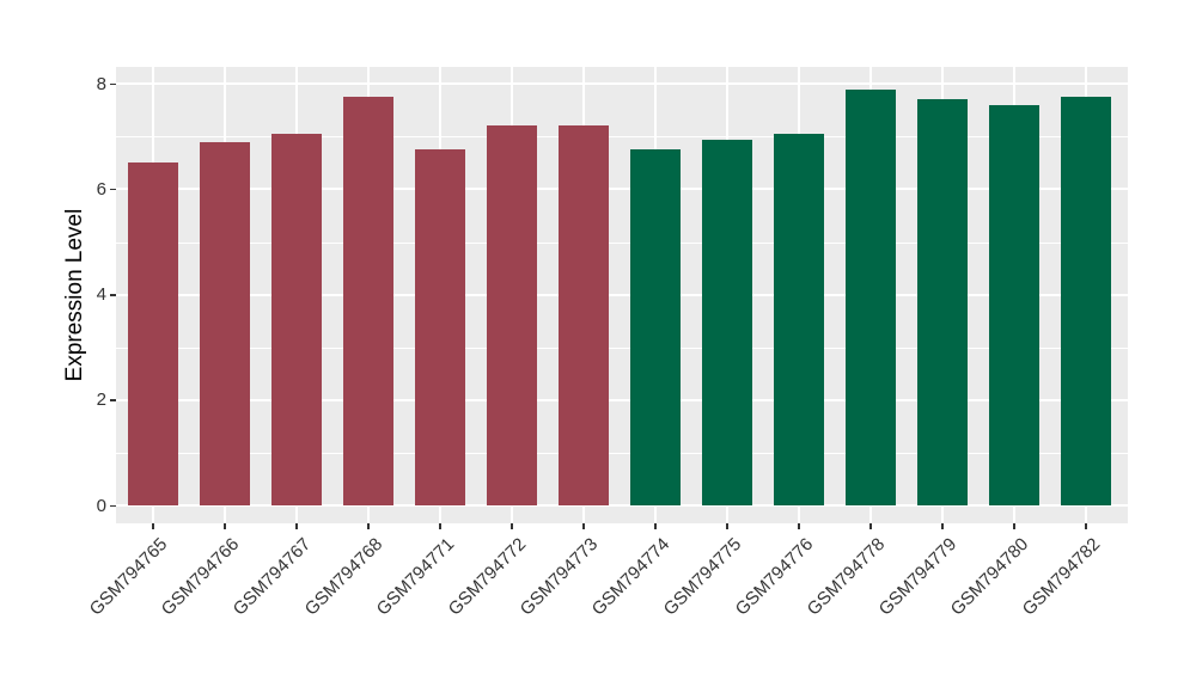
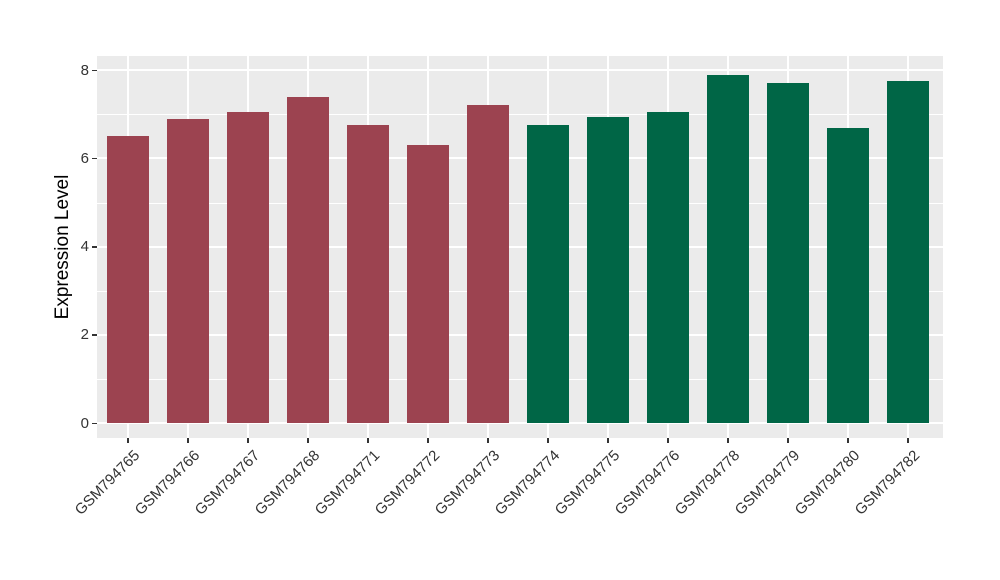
GSM794768: 7.8 -> 7.4
GSM794772: 7.2 -> 6.3
GSM794780: 7.6 -> 6.7
